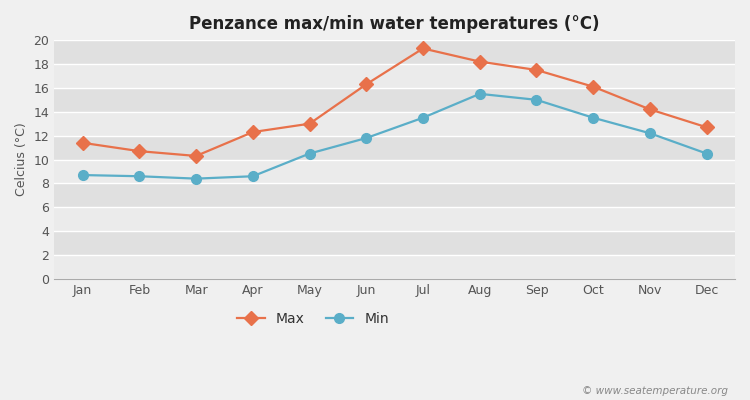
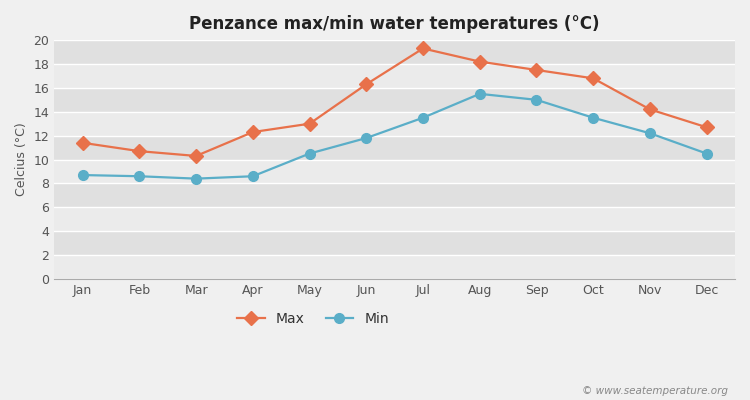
Max/Oct: 16.1 -> 16.8
